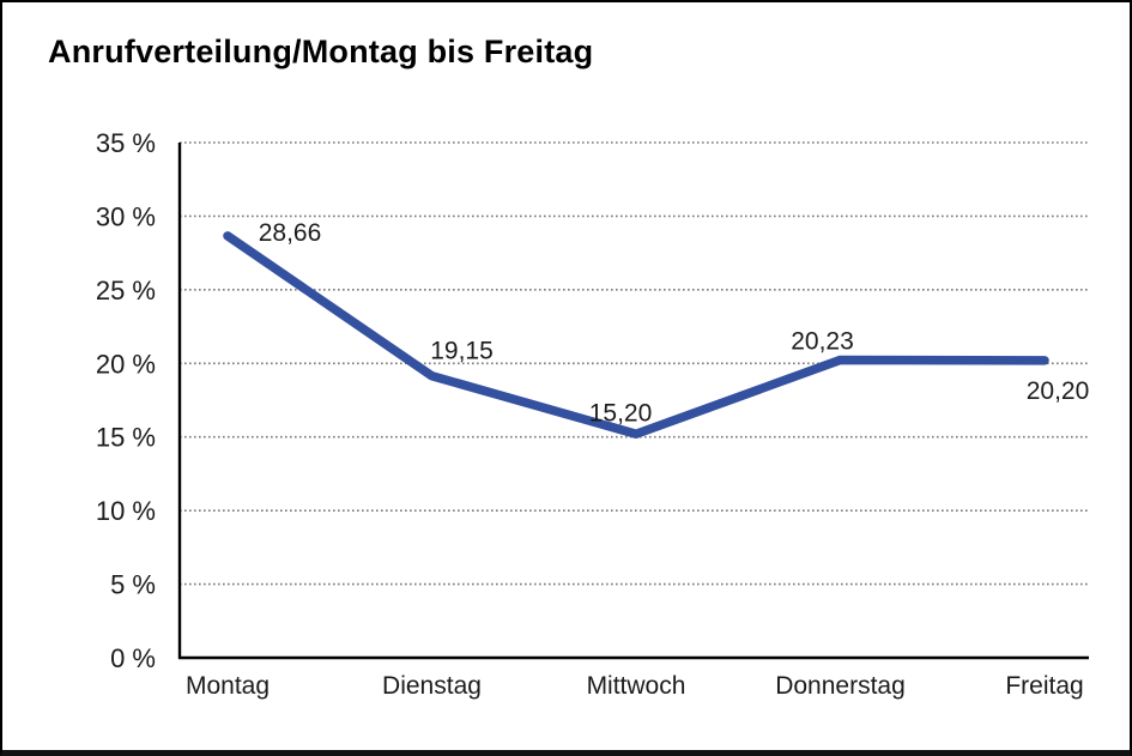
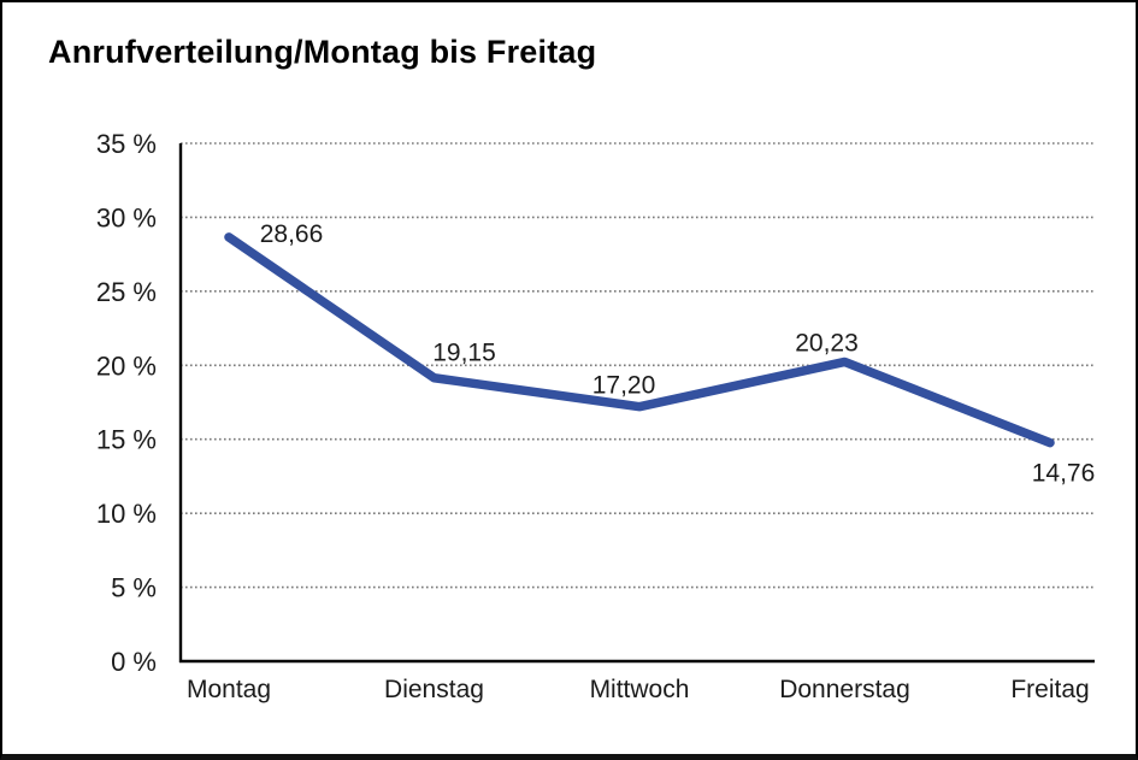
Mittwoch: 15,20 -> 17,20
Freitag: 20,20 -> 14,76
